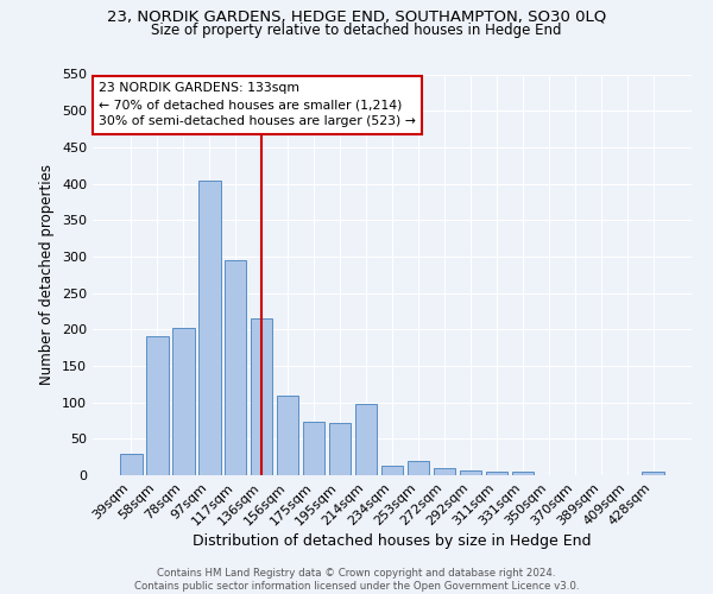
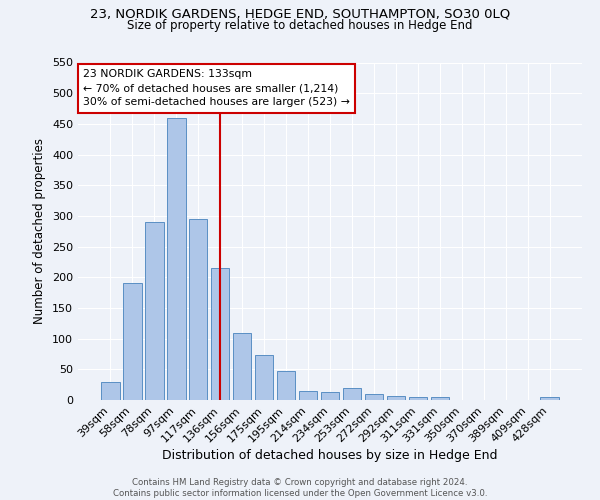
78sqm: 202 -> 290
97sqm: 404 -> 460
195sqm: 72 -> 47
214sqm: 98 -> 15
